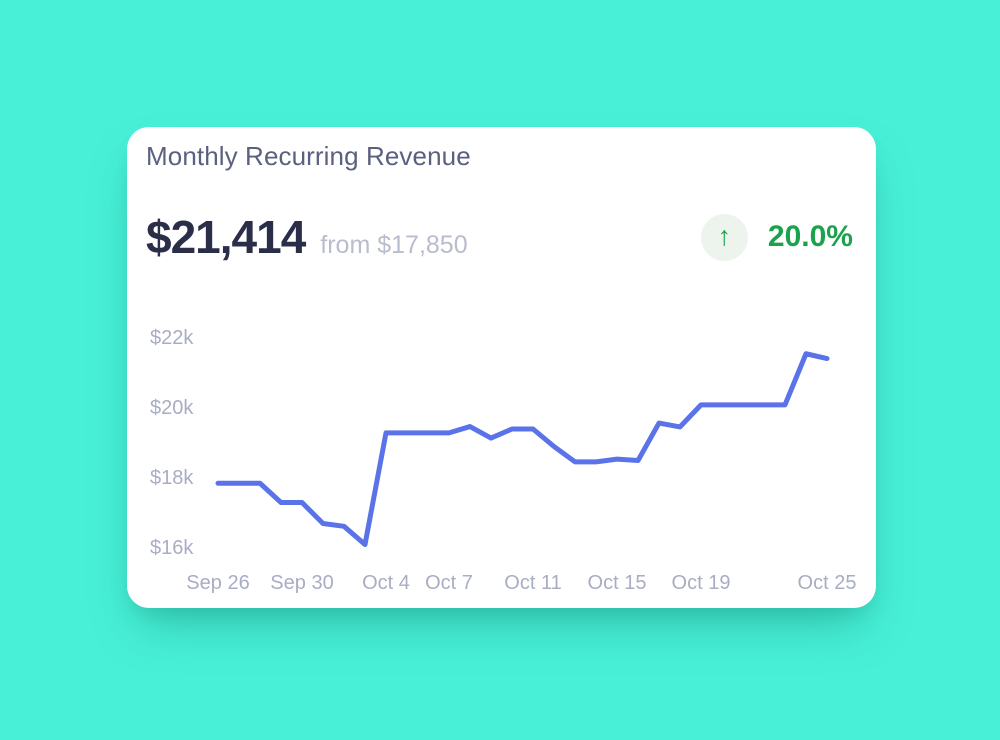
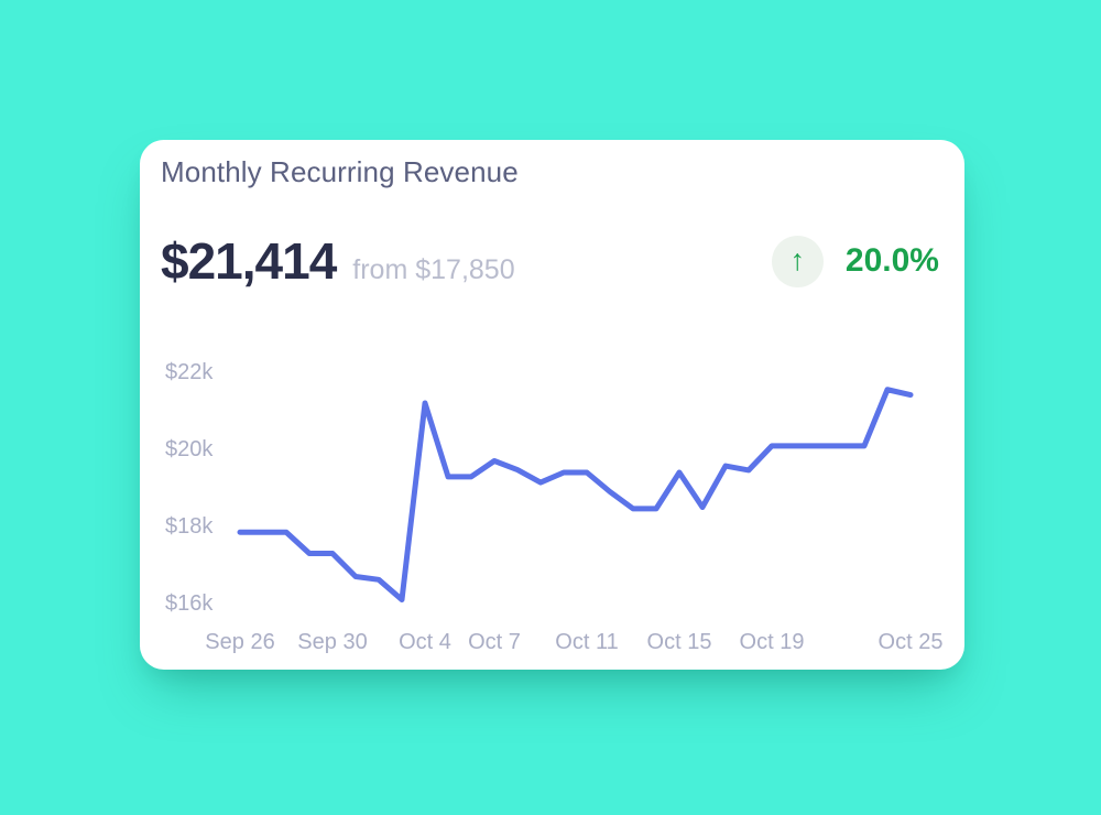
Oct 4: $19.3k -> $21.2k
Oct 7: $19.3k -> $19.7k
Oct 15: $18.5k -> $19.4k
